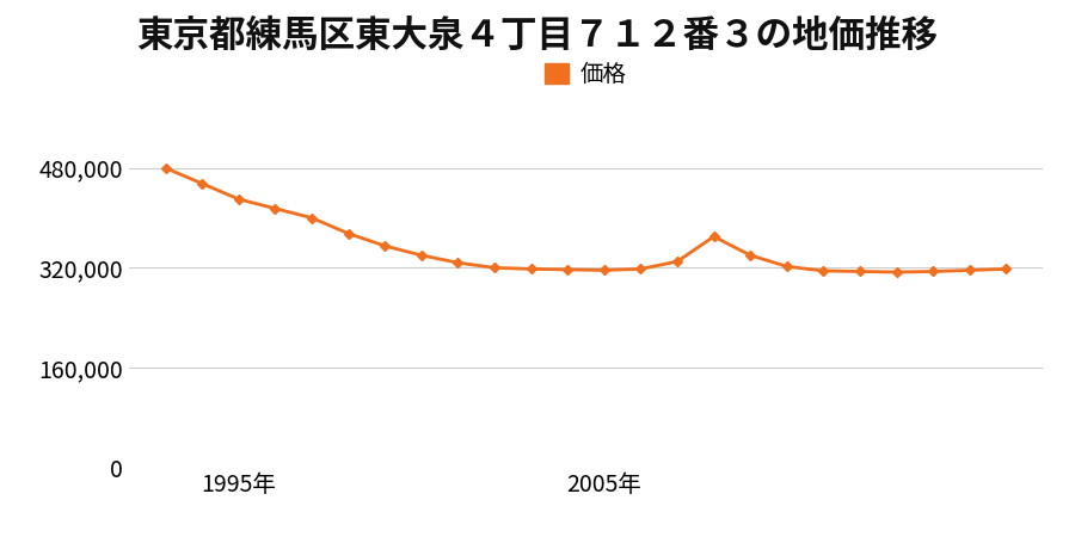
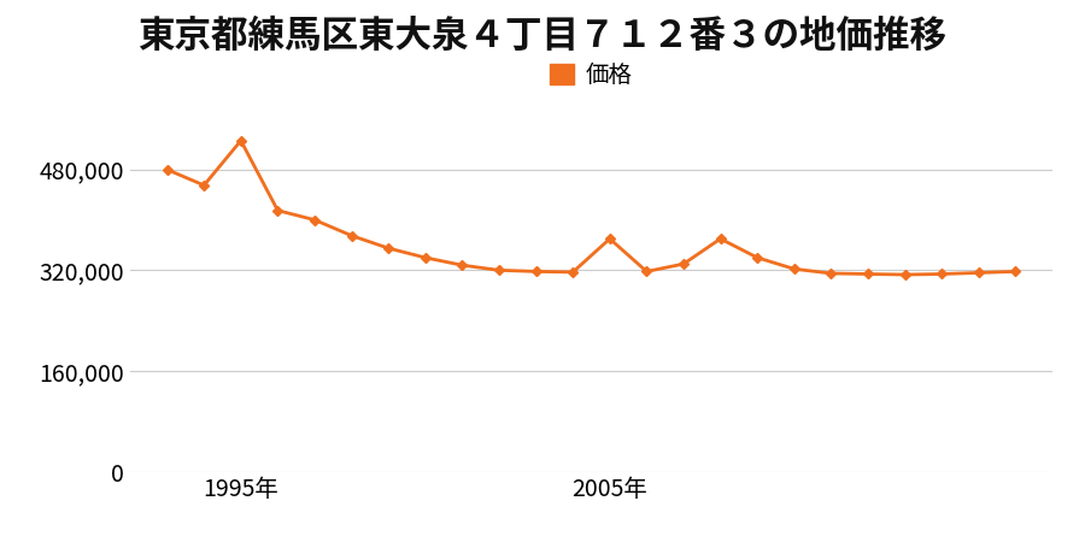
1995年: 430,000 -> 526,000
2005年: 316,000 -> 370,000
